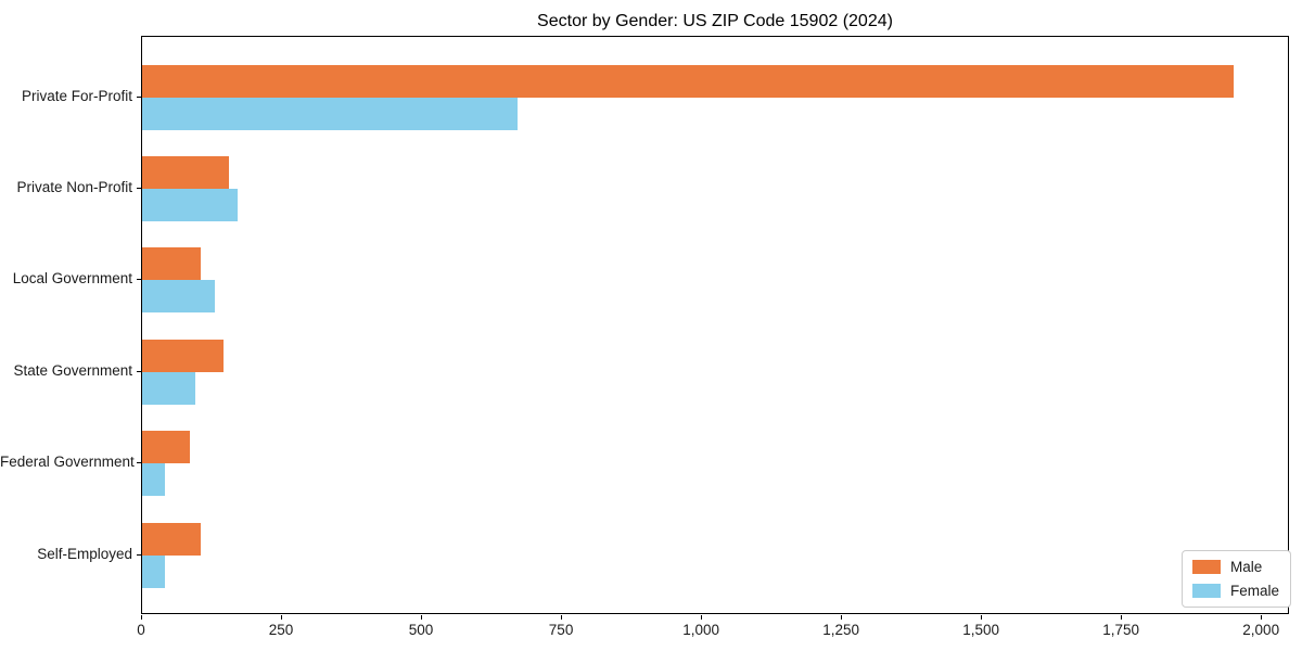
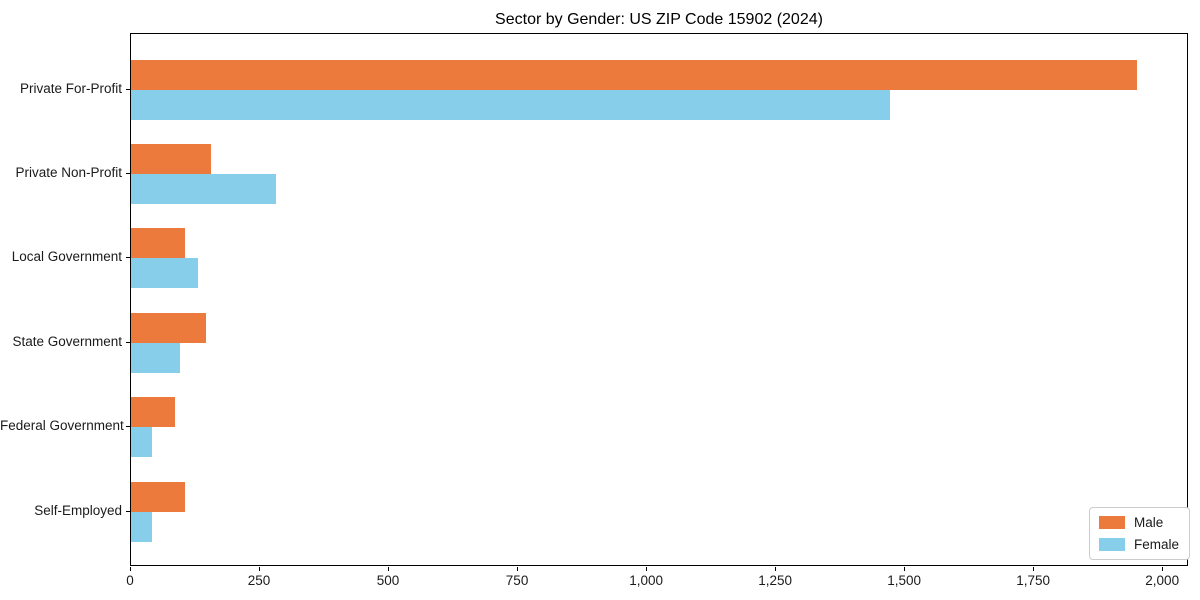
Female/Private For-Profit: 670 -> 1470
Female/Private Non-Profit: 170 -> 280
